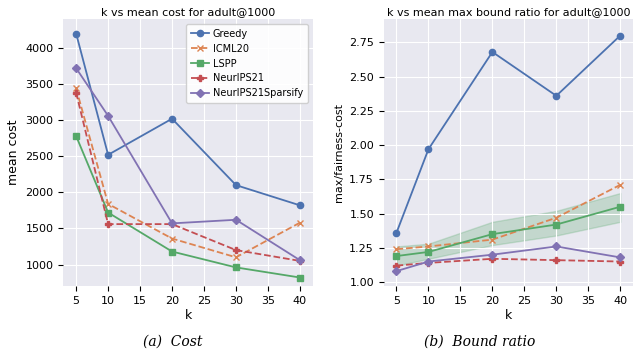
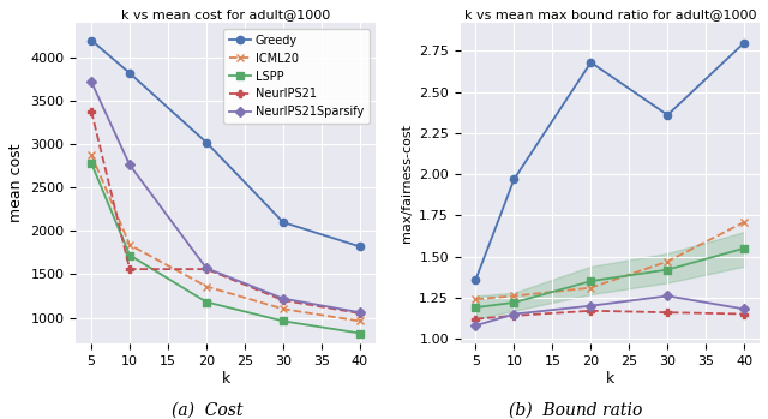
k vs mean cost for adult@1000/ICML20/5: 3440 -> 2880
k vs mean cost for adult@1000/Greedy/10: 2520 -> 3820
k vs mean cost for adult@1000/NeurIPS21Sparsify/10: 3060 -> 2760
k vs mean cost for adult@1000/NeurIPS21Sparsify/30: 1620 -> 1220
k vs mean cost for adult@1000/ICML20/40: 1580 -> 960
